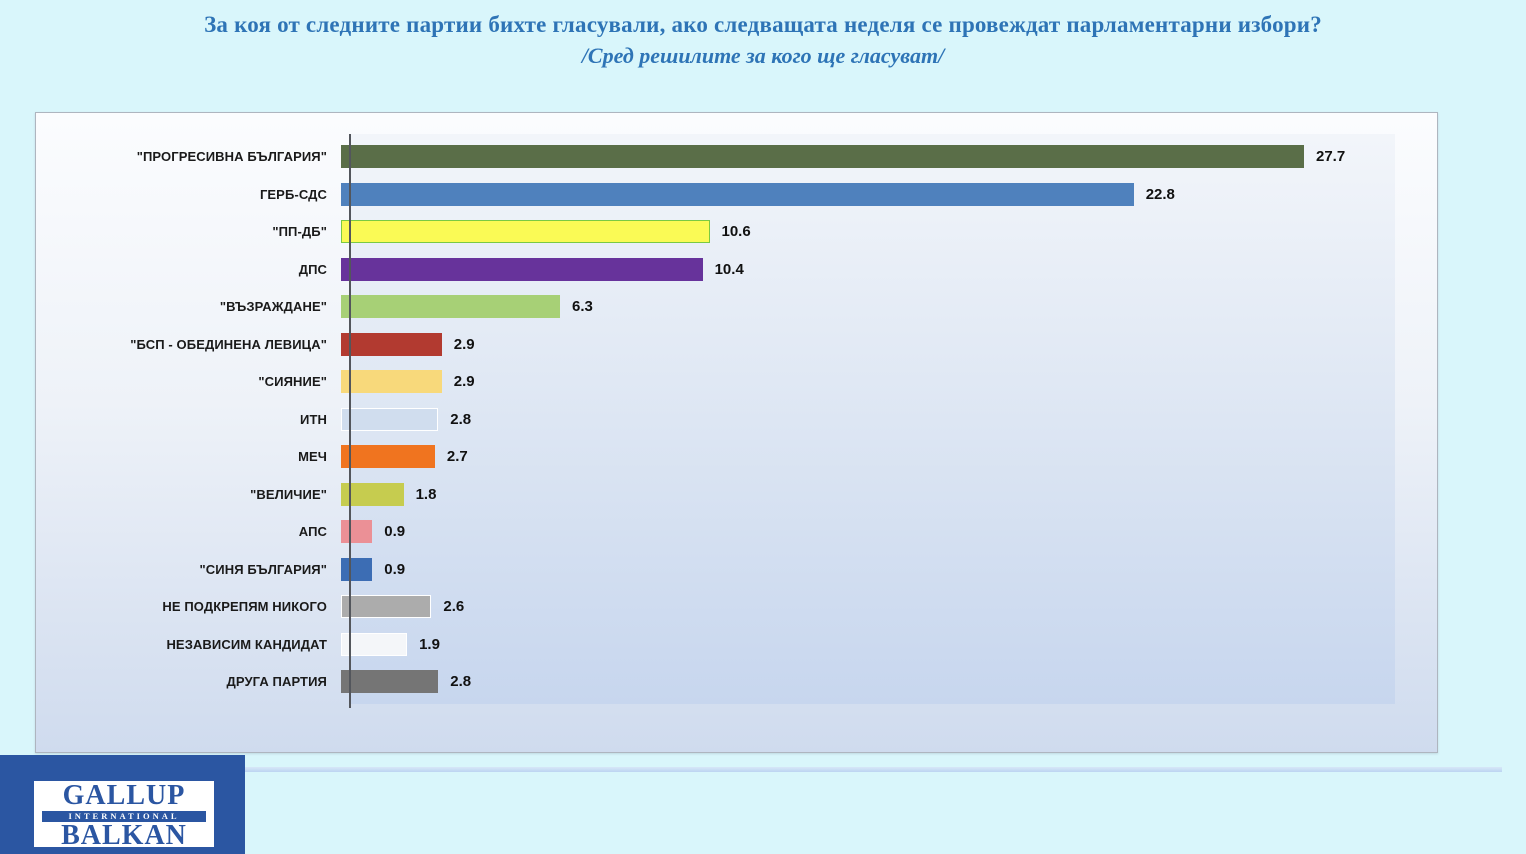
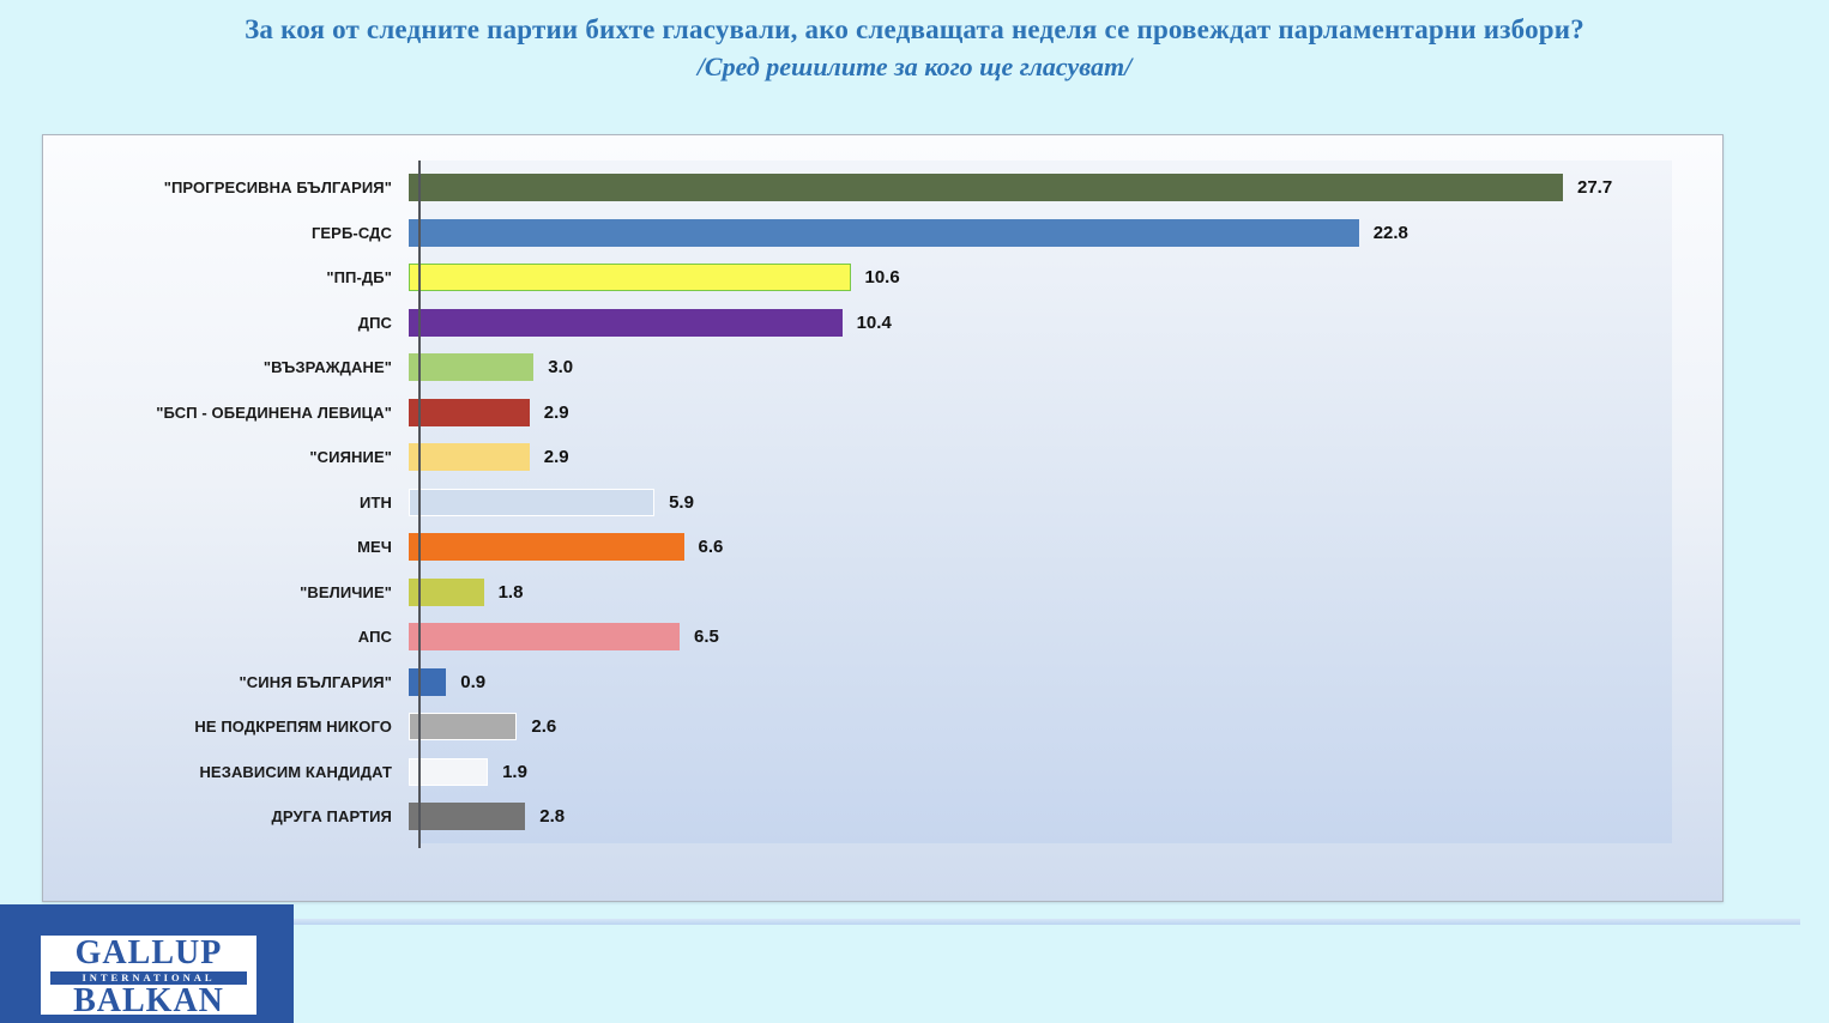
"ВЪЗРАЖДАНЕ": 6.3 -> 3.0
ИТН: 2.8 -> 5.9
МЕЧ: 2.7 -> 6.6
АПС: 0.9 -> 6.5
